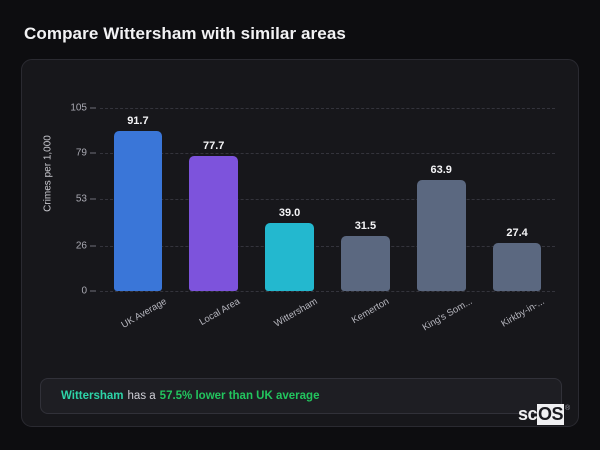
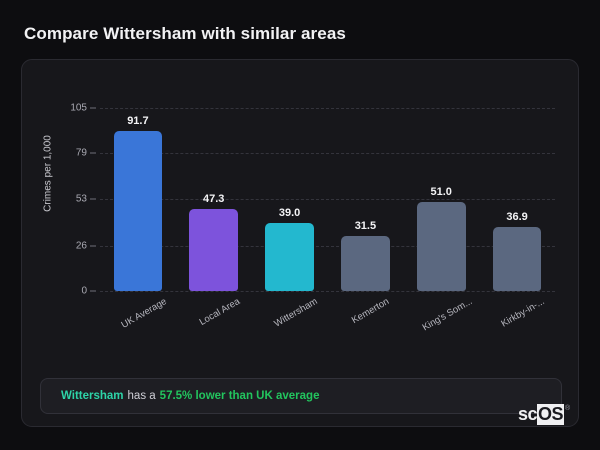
Local Area: 77.7 -> 47.3
King's Som...: 63.9 -> 51.0
Kirkby-in-...: 27.4 -> 36.9
